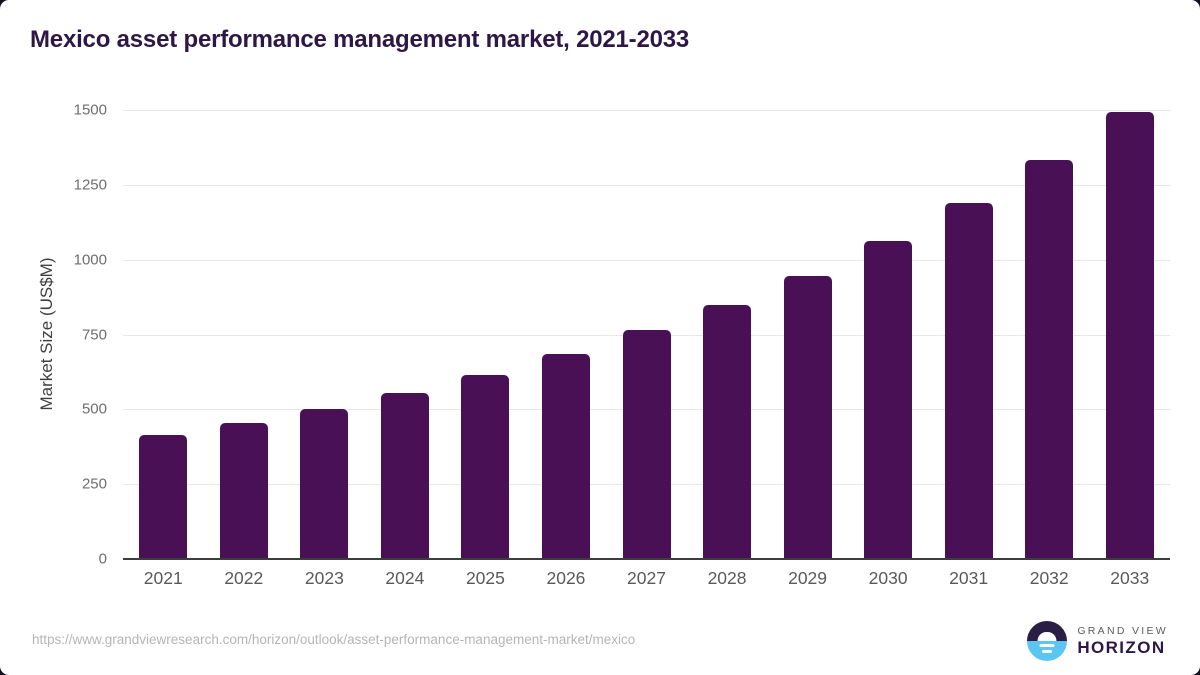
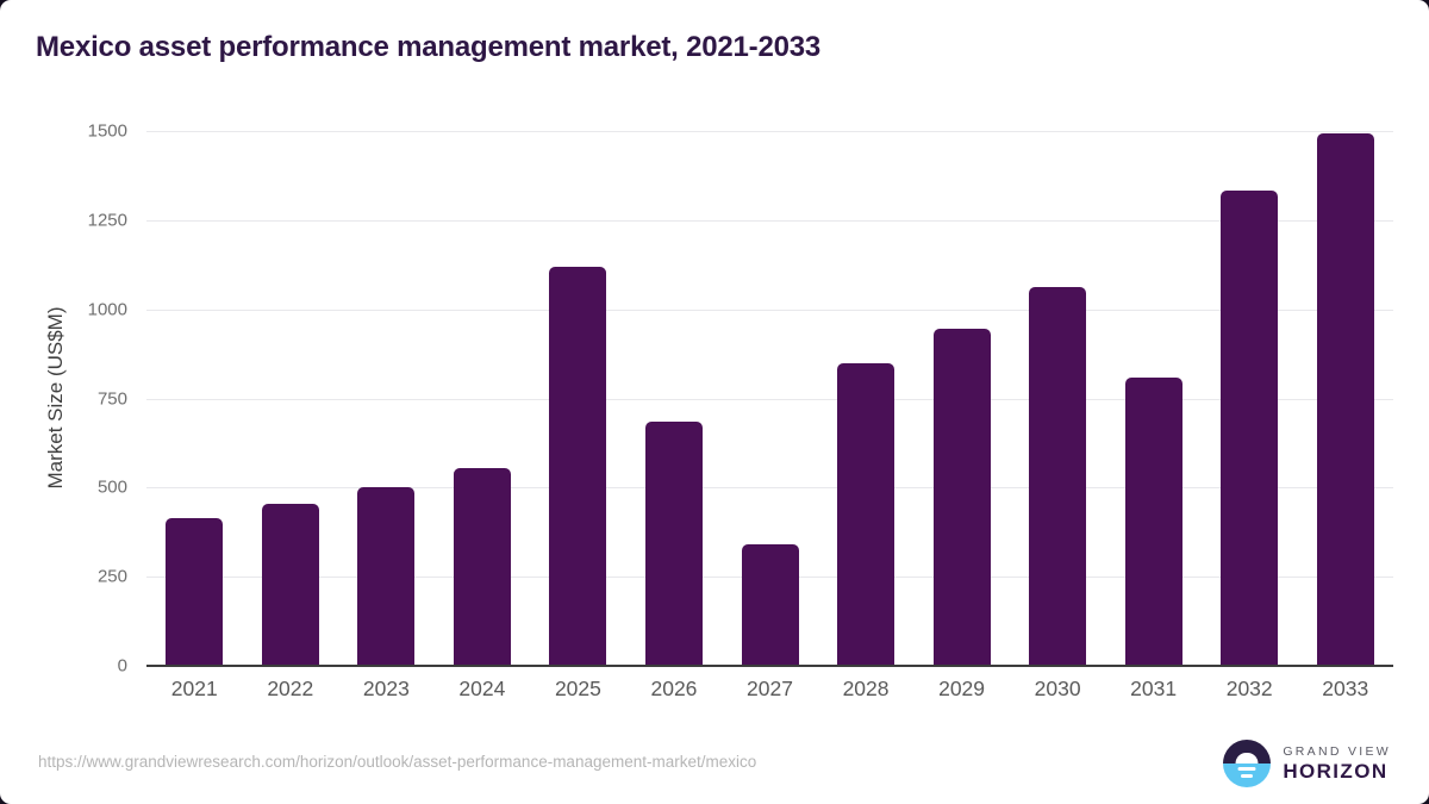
2025: 620 -> 1120
2027: 760 -> 340
2031: 1190 -> 810
